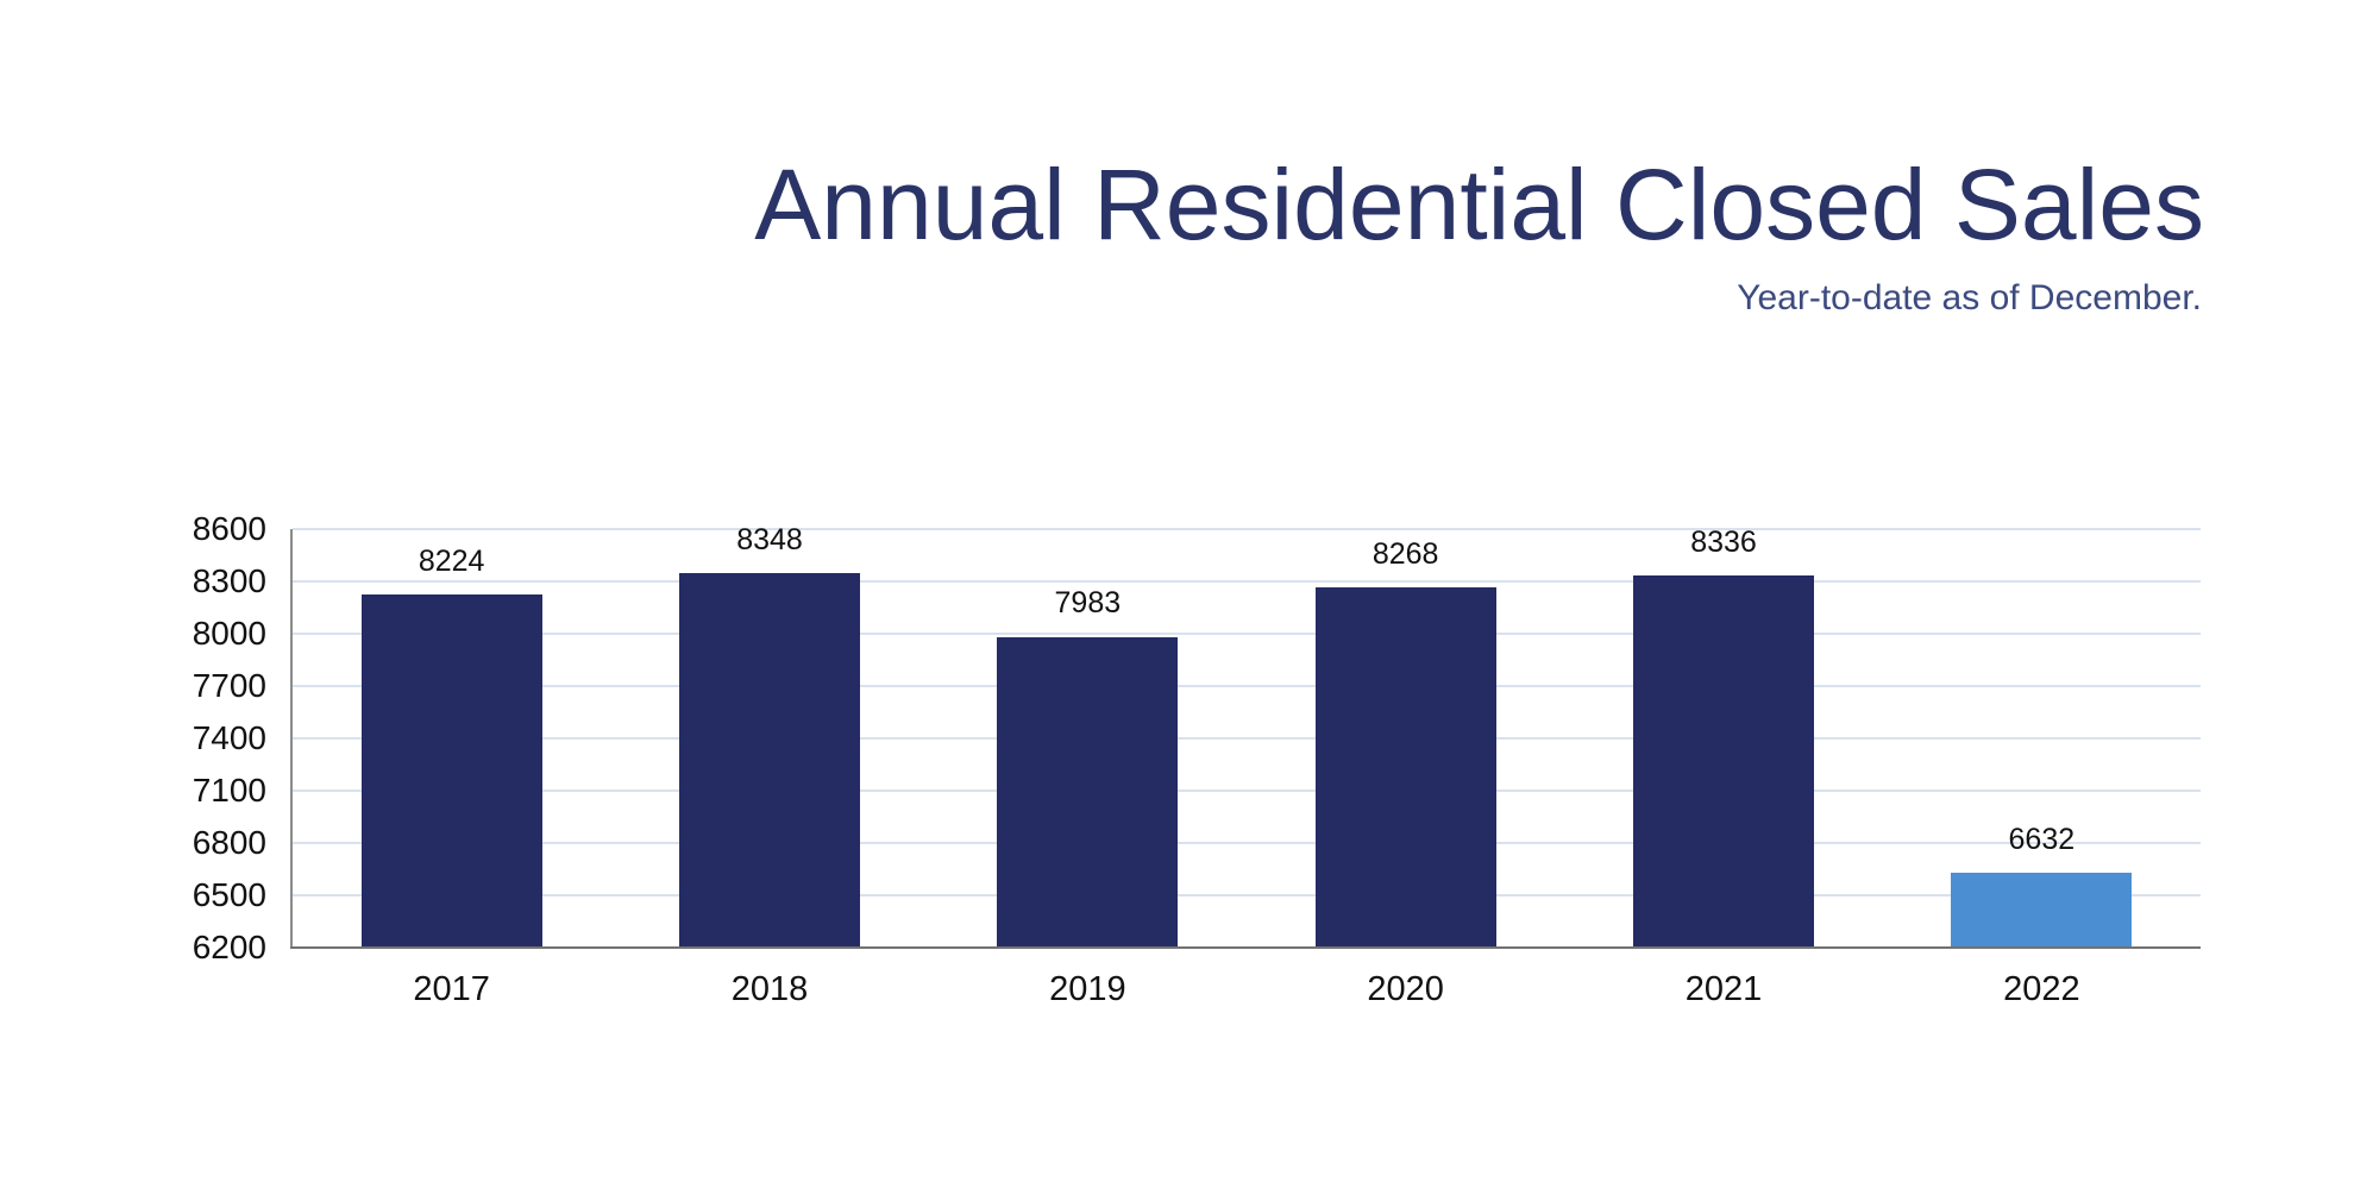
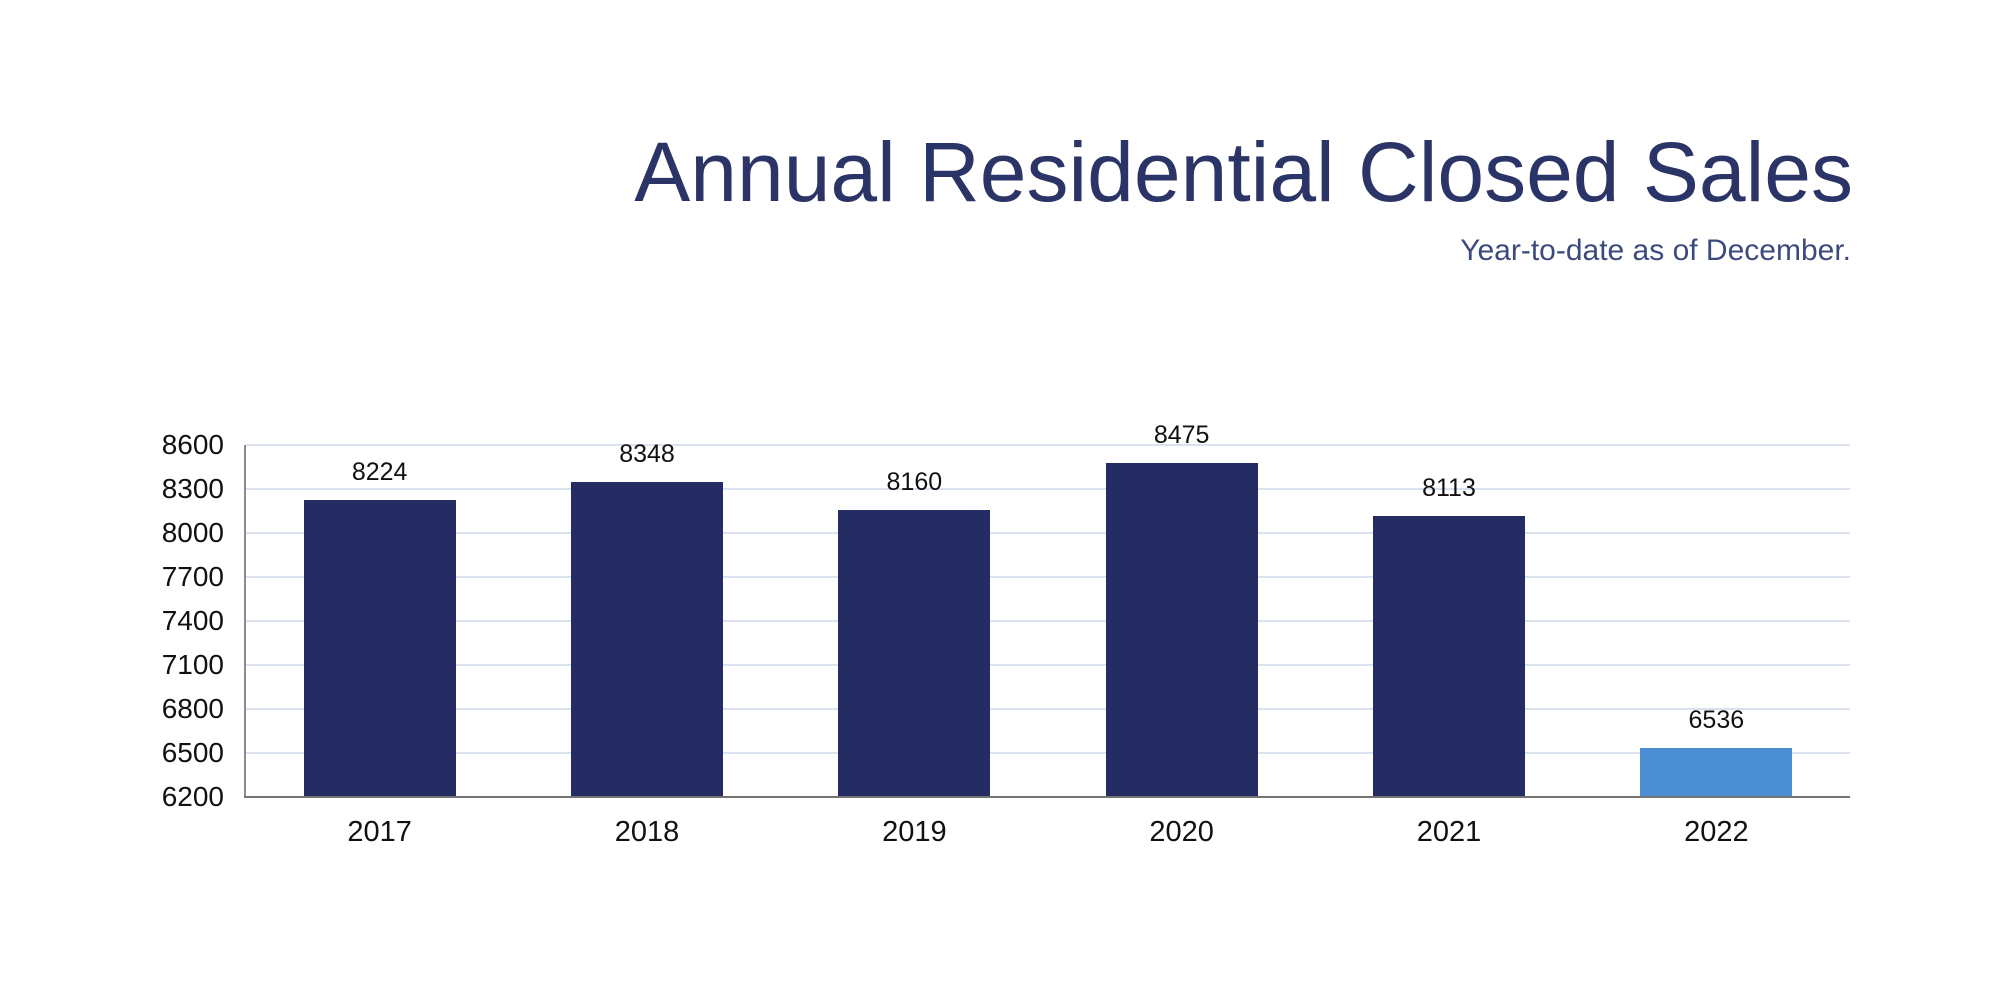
2019: 7983 -> 8160
2020: 8268 -> 8475
2021: 8336 -> 8113
2022: 6632 -> 6536
